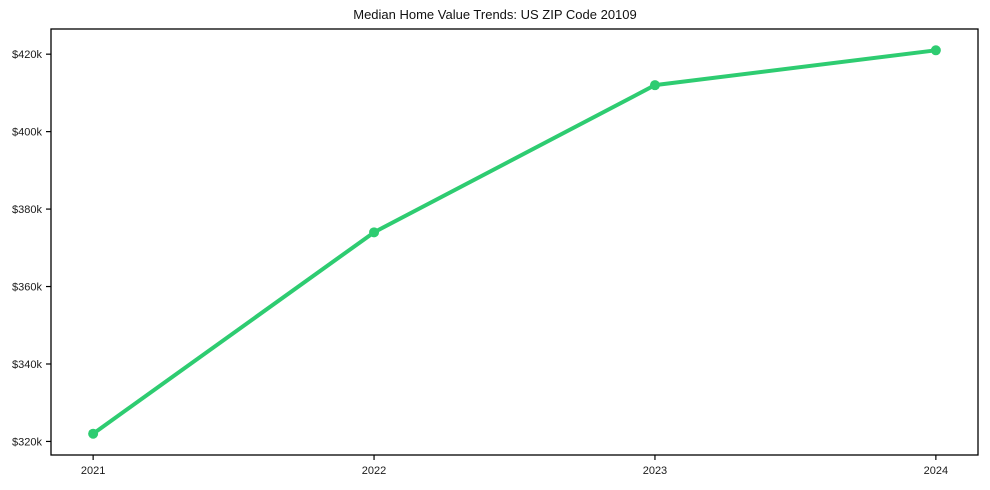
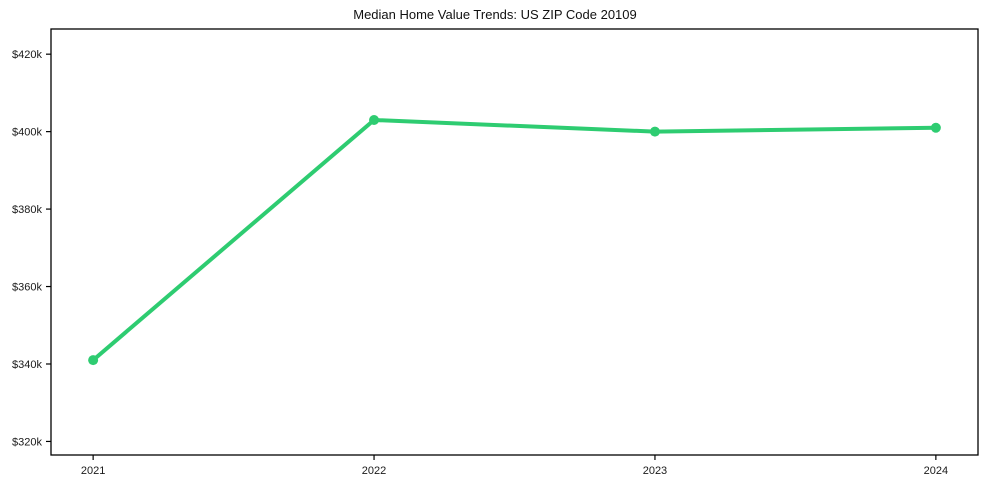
2021: $322k -> $341k
2022: $374k -> $403k
2023: $412k -> $400k
2024: $421k -> $401k
